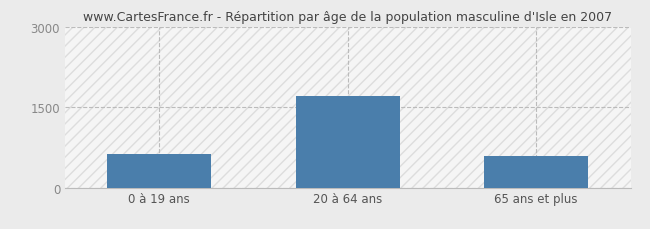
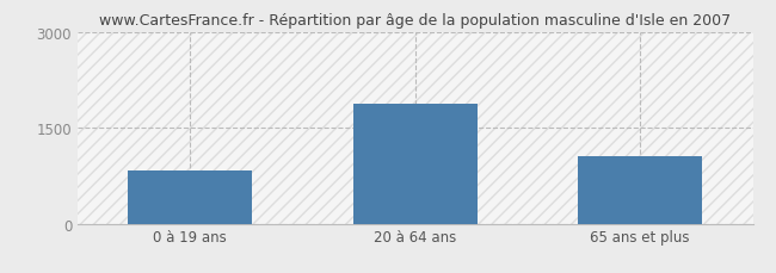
0 à 19 ans: 630 -> 840
20 à 64 ans: 1700 -> 1880
65 ans et plus: 590 -> 1060
